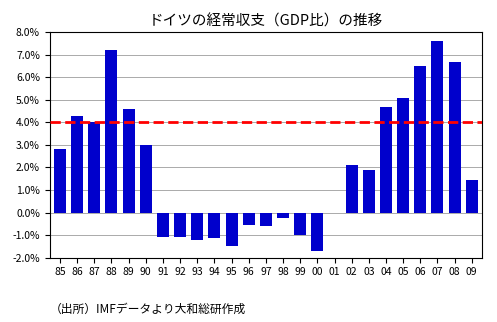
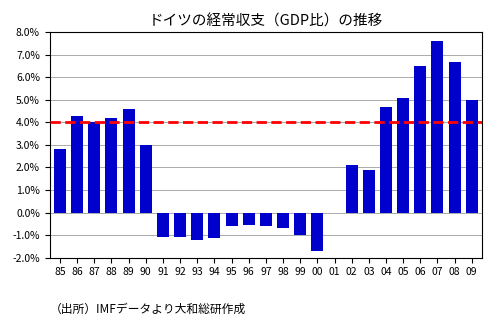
88: 7.20% -> 4.20%
95: -1.50% -> -0.60%
98: -0.25% -> -0.70%
09: 1.45% -> 5.00%
